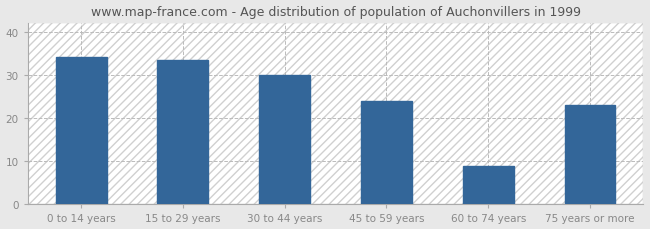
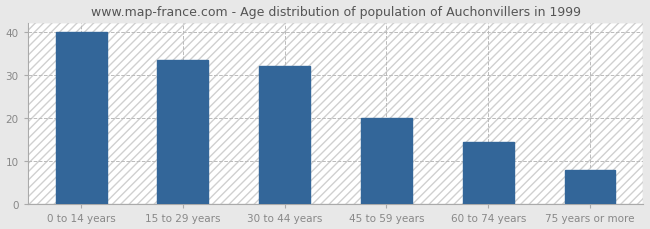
0 to 14 years: 34.0 -> 40.0
30 to 44 years: 30.0 -> 32.0
45 to 59 years: 24.0 -> 20.0
60 to 74 years: 9.0 -> 14.5
75 years or more: 23.0 -> 8.0
